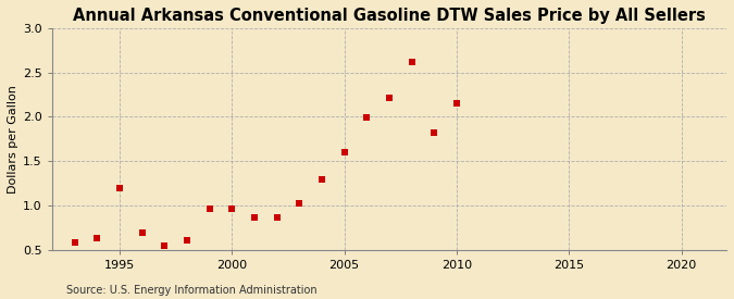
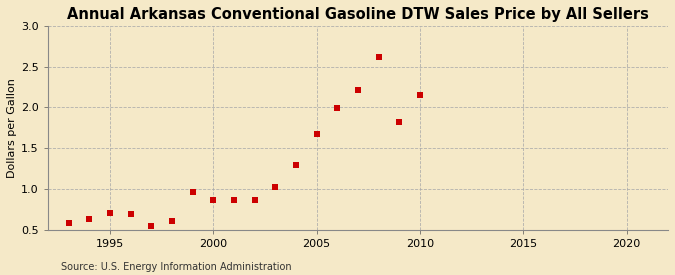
1995: 1.20 -> 0.71
2000: 0.96 -> 0.87
2005: 1.60 -> 1.68
